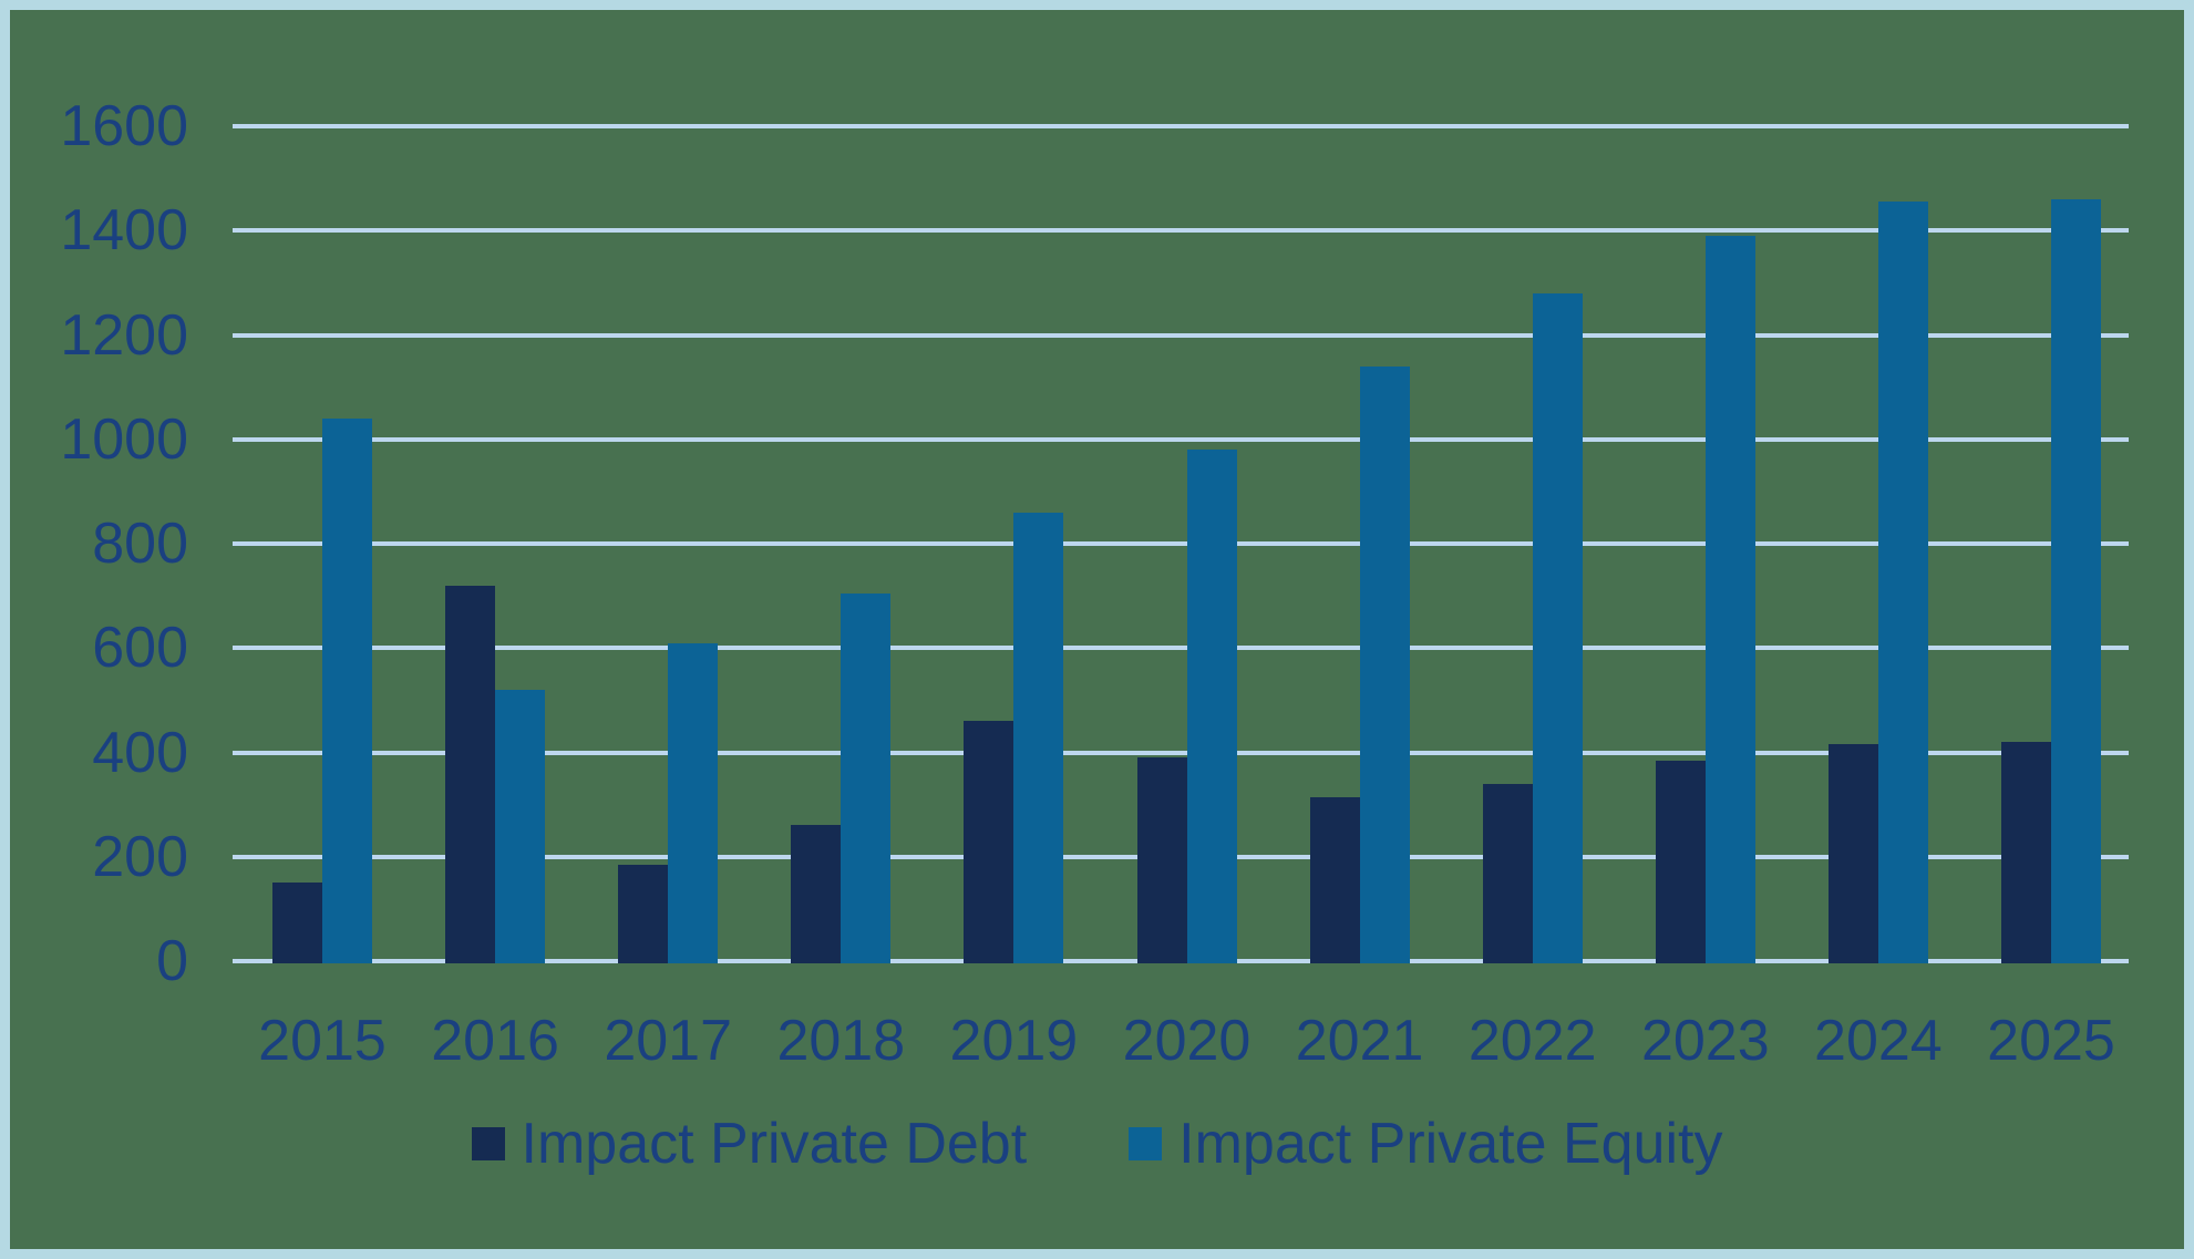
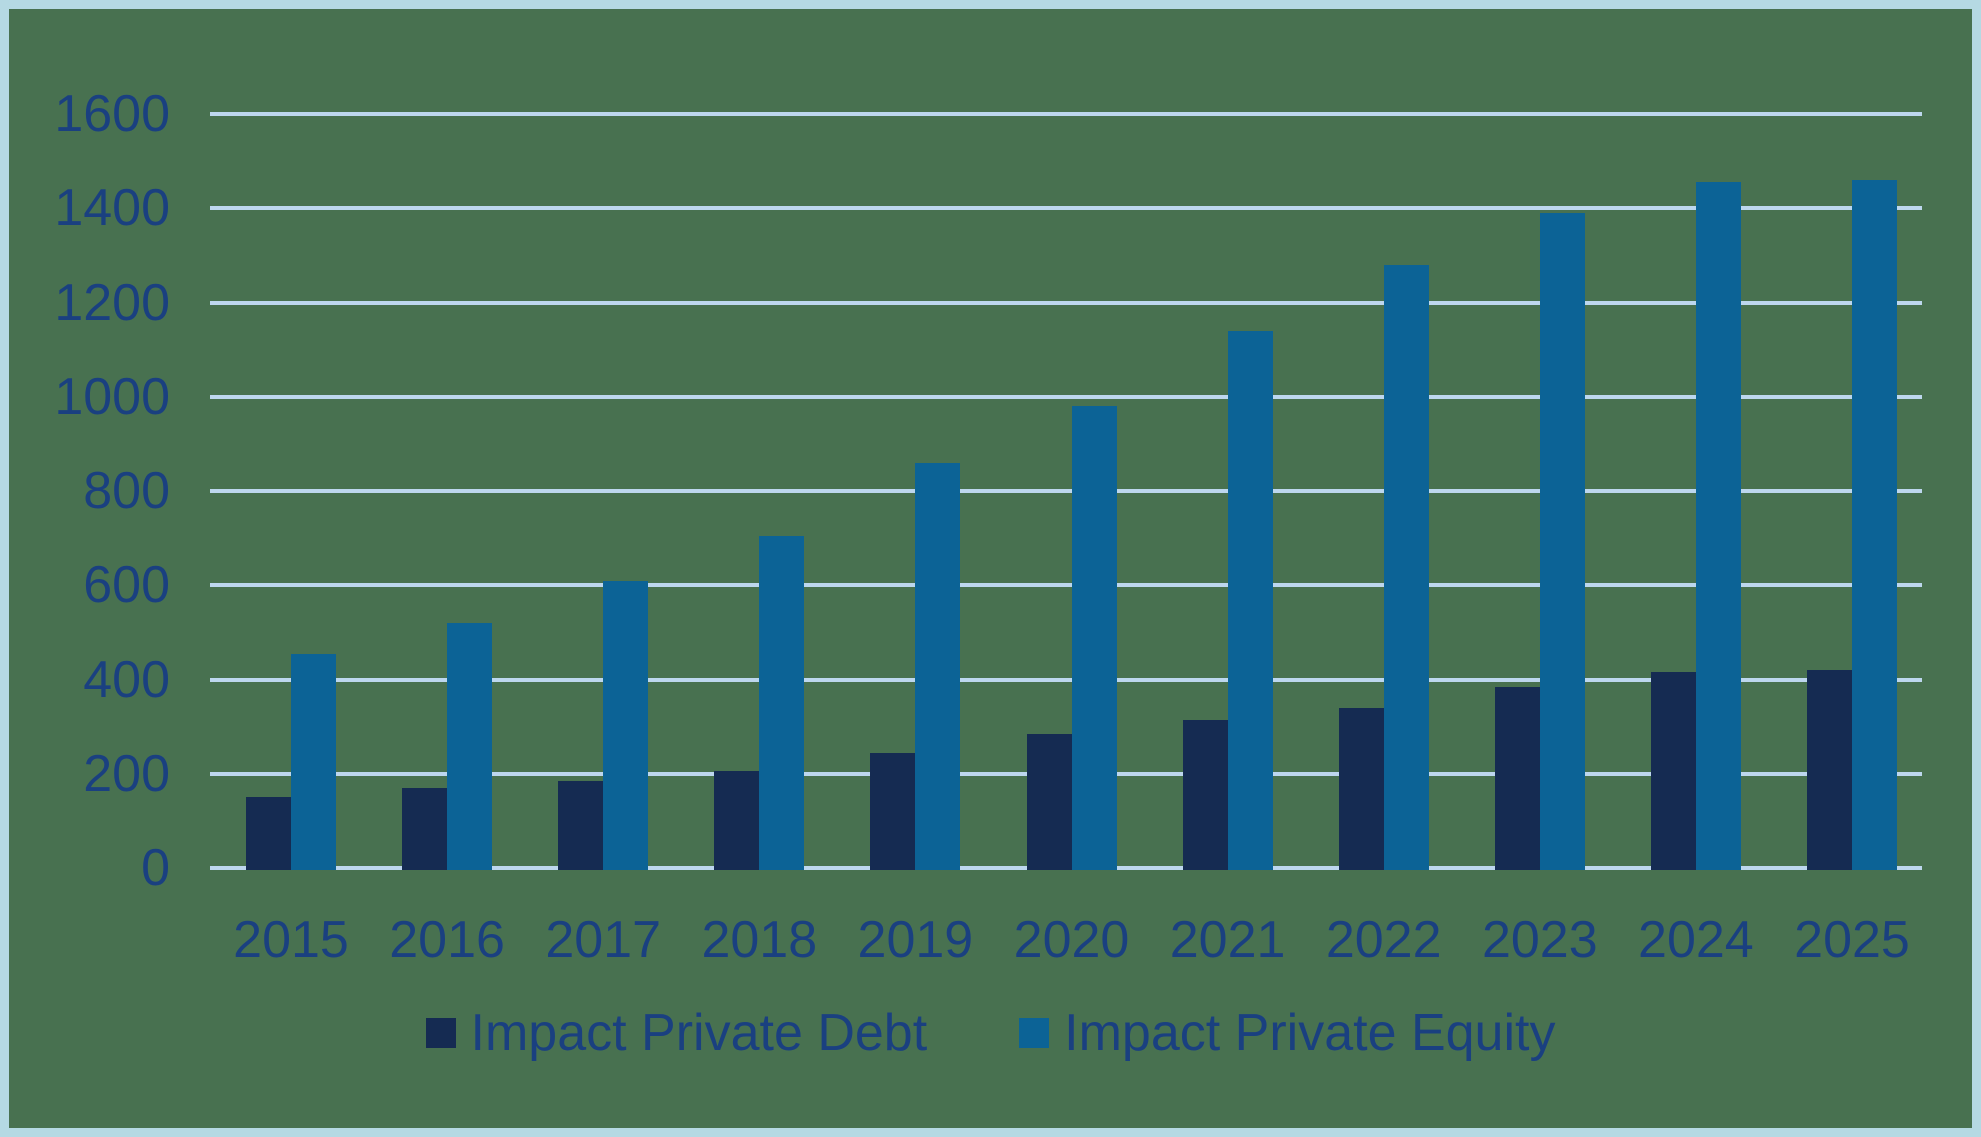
Impact Private Equity/2015: 1040 -> 460
Impact Private Debt/2016: 720 -> 170
Impact Private Debt/2018: 260 -> 200
Impact Private Debt/2019: 460 -> 240
Impact Private Debt/2020: 390 -> 280
